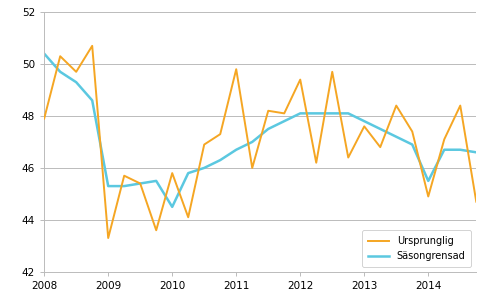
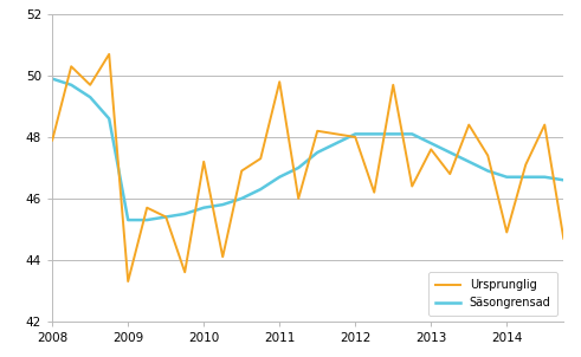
Säsongrensad/2008: 50.4 -> 49.9
Ursprunglig/2010: 45.8 -> 47.2
Säsongrensad/2010: 44.5 -> 45.7
Ursprunglig/2012: 49.4 -> 48.0
Säsongrensad/2014: 45.5 -> 46.7
